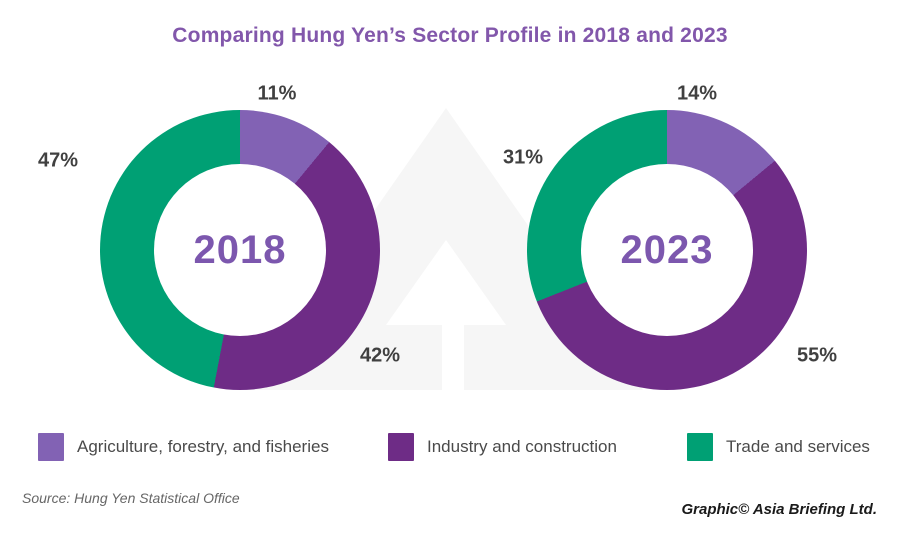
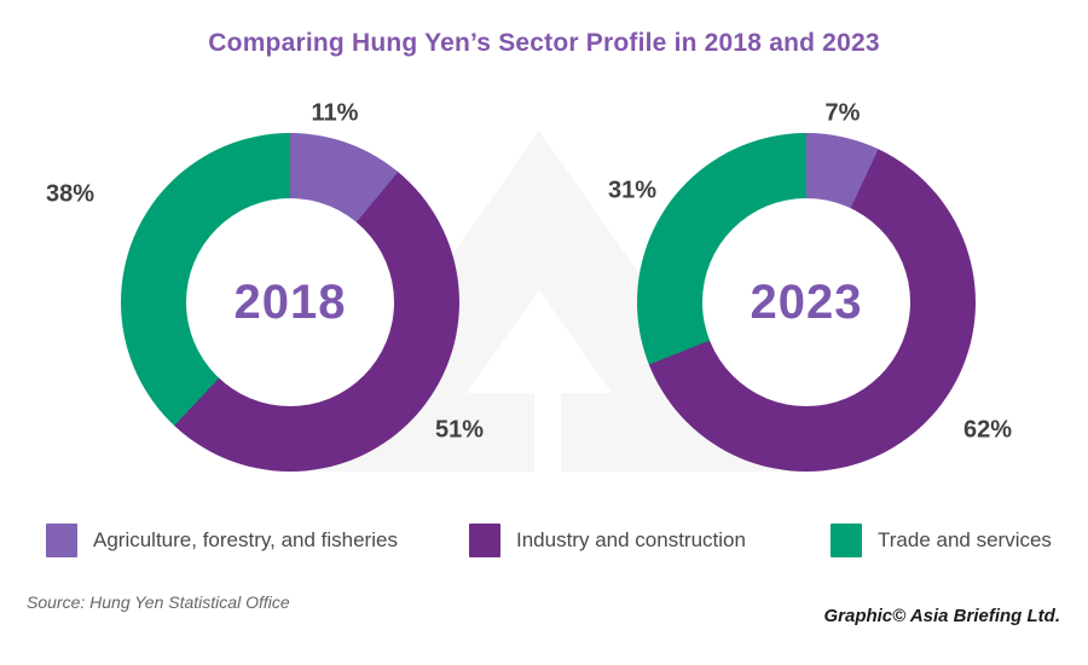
2018/Industry and construction: 42% -> 51%
2018/Trade and services: 47% -> 38%
2023/Agriculture, forestry, and fisheries: 14% -> 7%
2023/Industry and construction: 55% -> 62%
